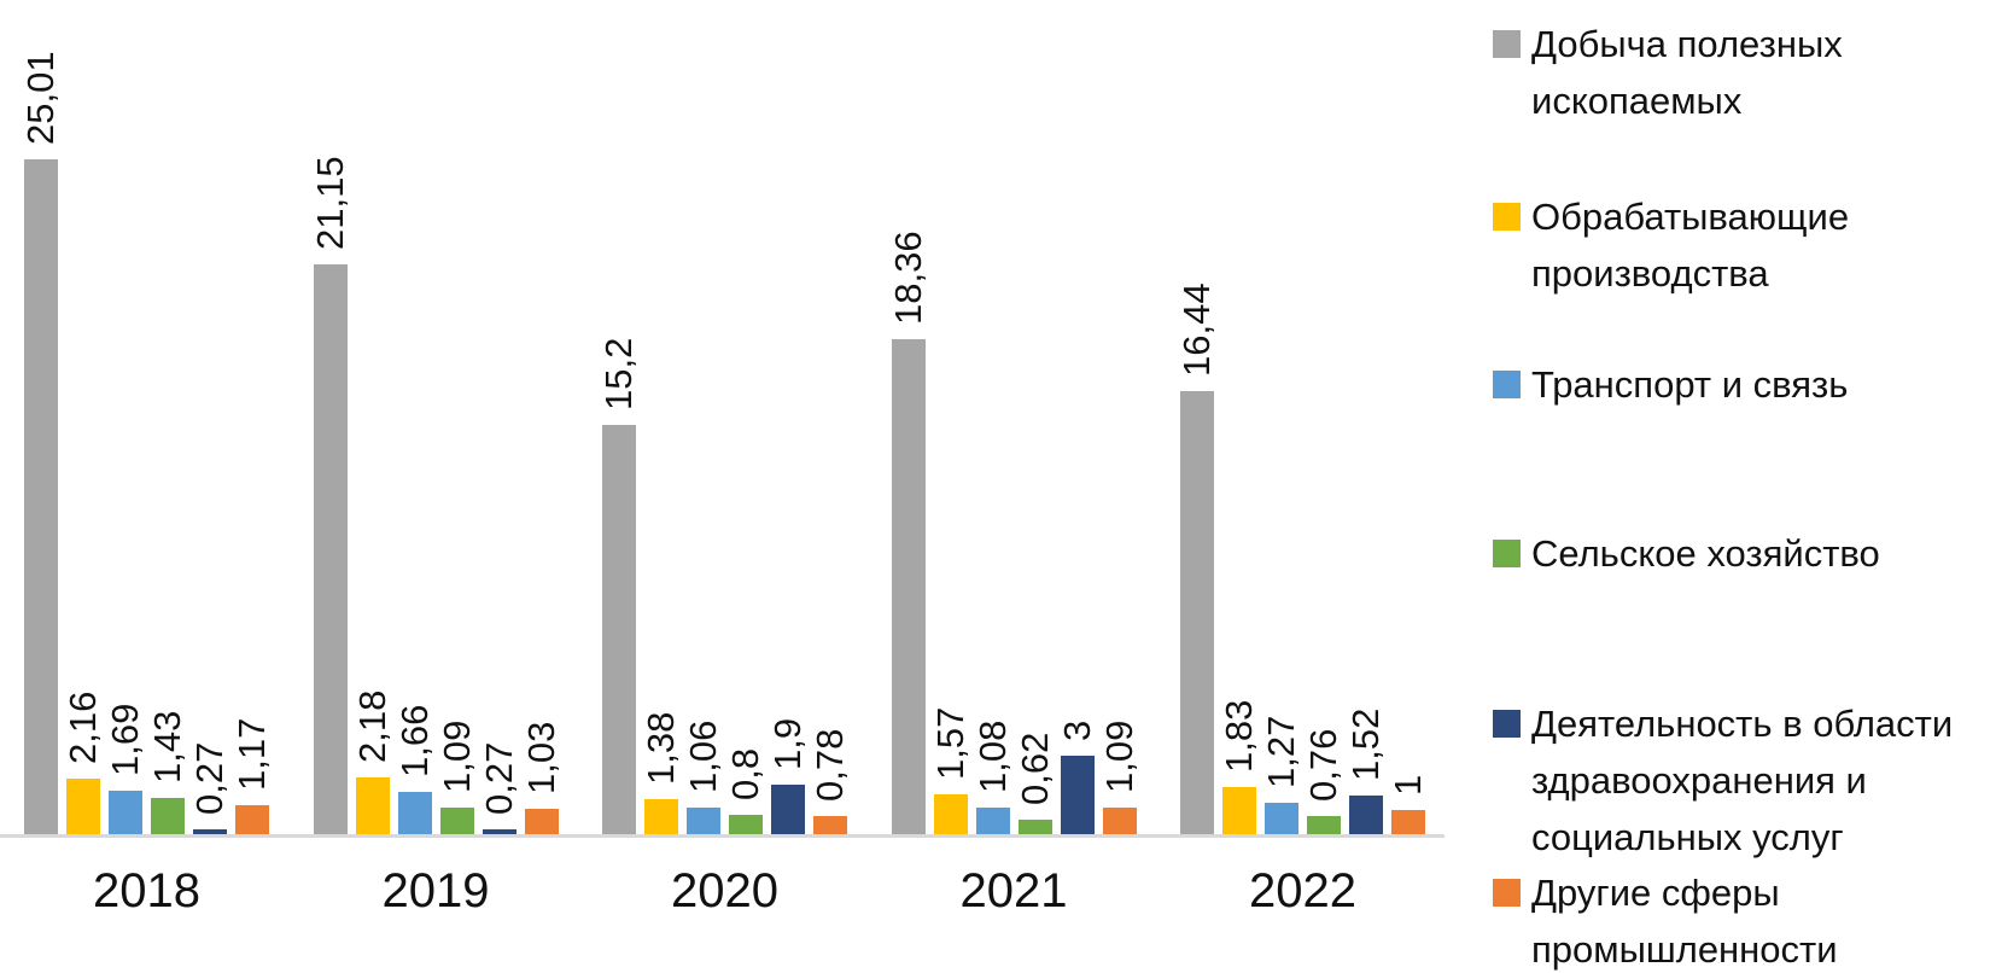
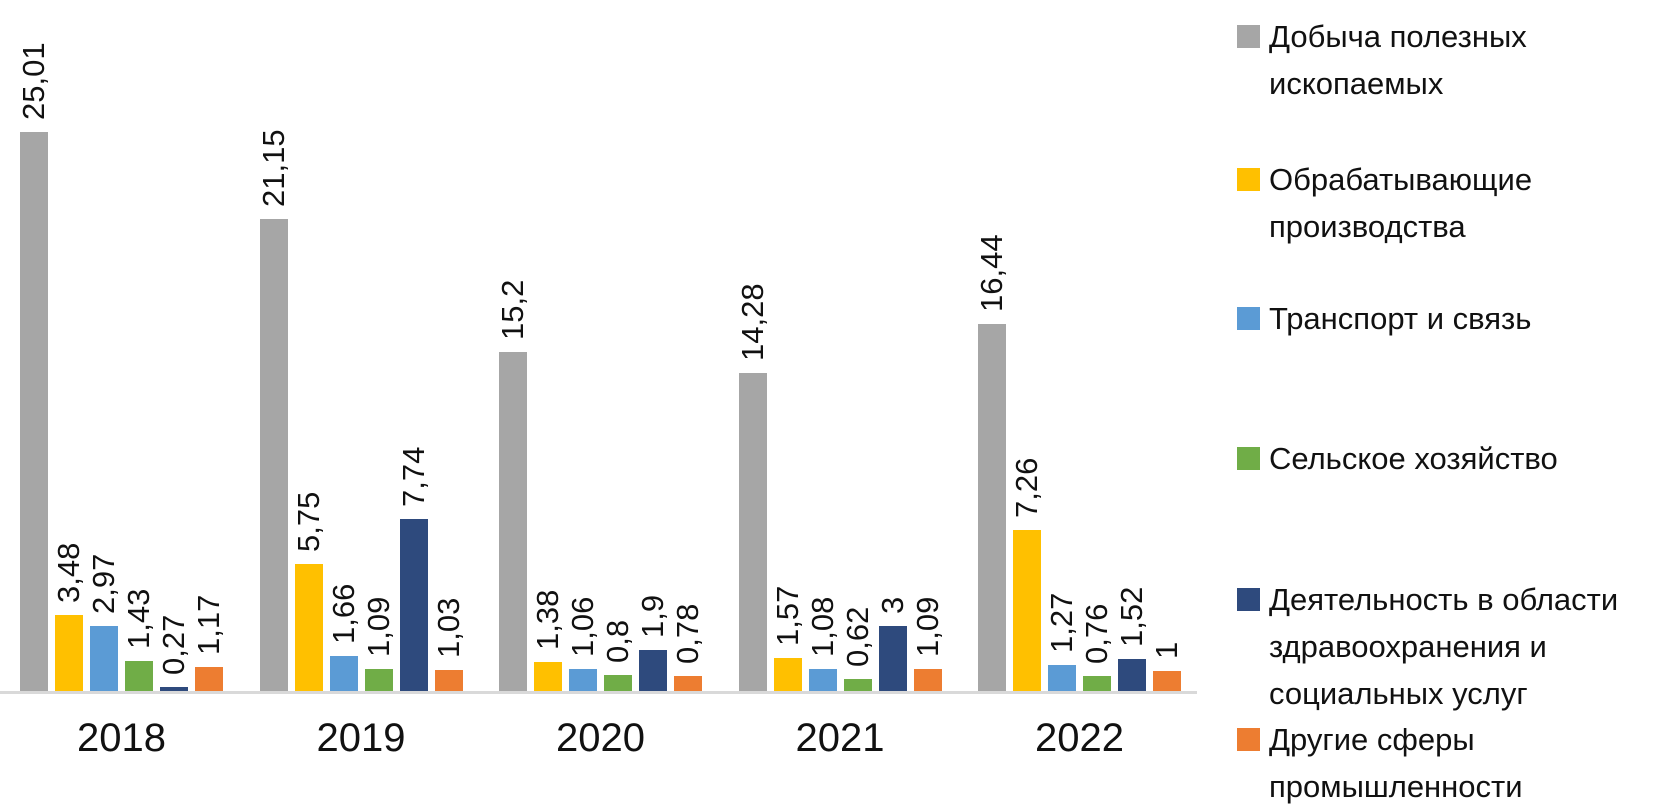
Обрабатывающие производства/2018: 2,16 -> 3,48
Транспорт и связь/2018: 1,69 -> 2,97
Обрабатывающие производства/2019: 2,18 -> 5,75
Деятельность в области здравоохранения и социальных услуг/2019: 0,27 -> 7,74
Добыча полезных ископаемых/2021: 18,36 -> 14,28
Обрабатывающие производства/2022: 1,83 -> 7,26
